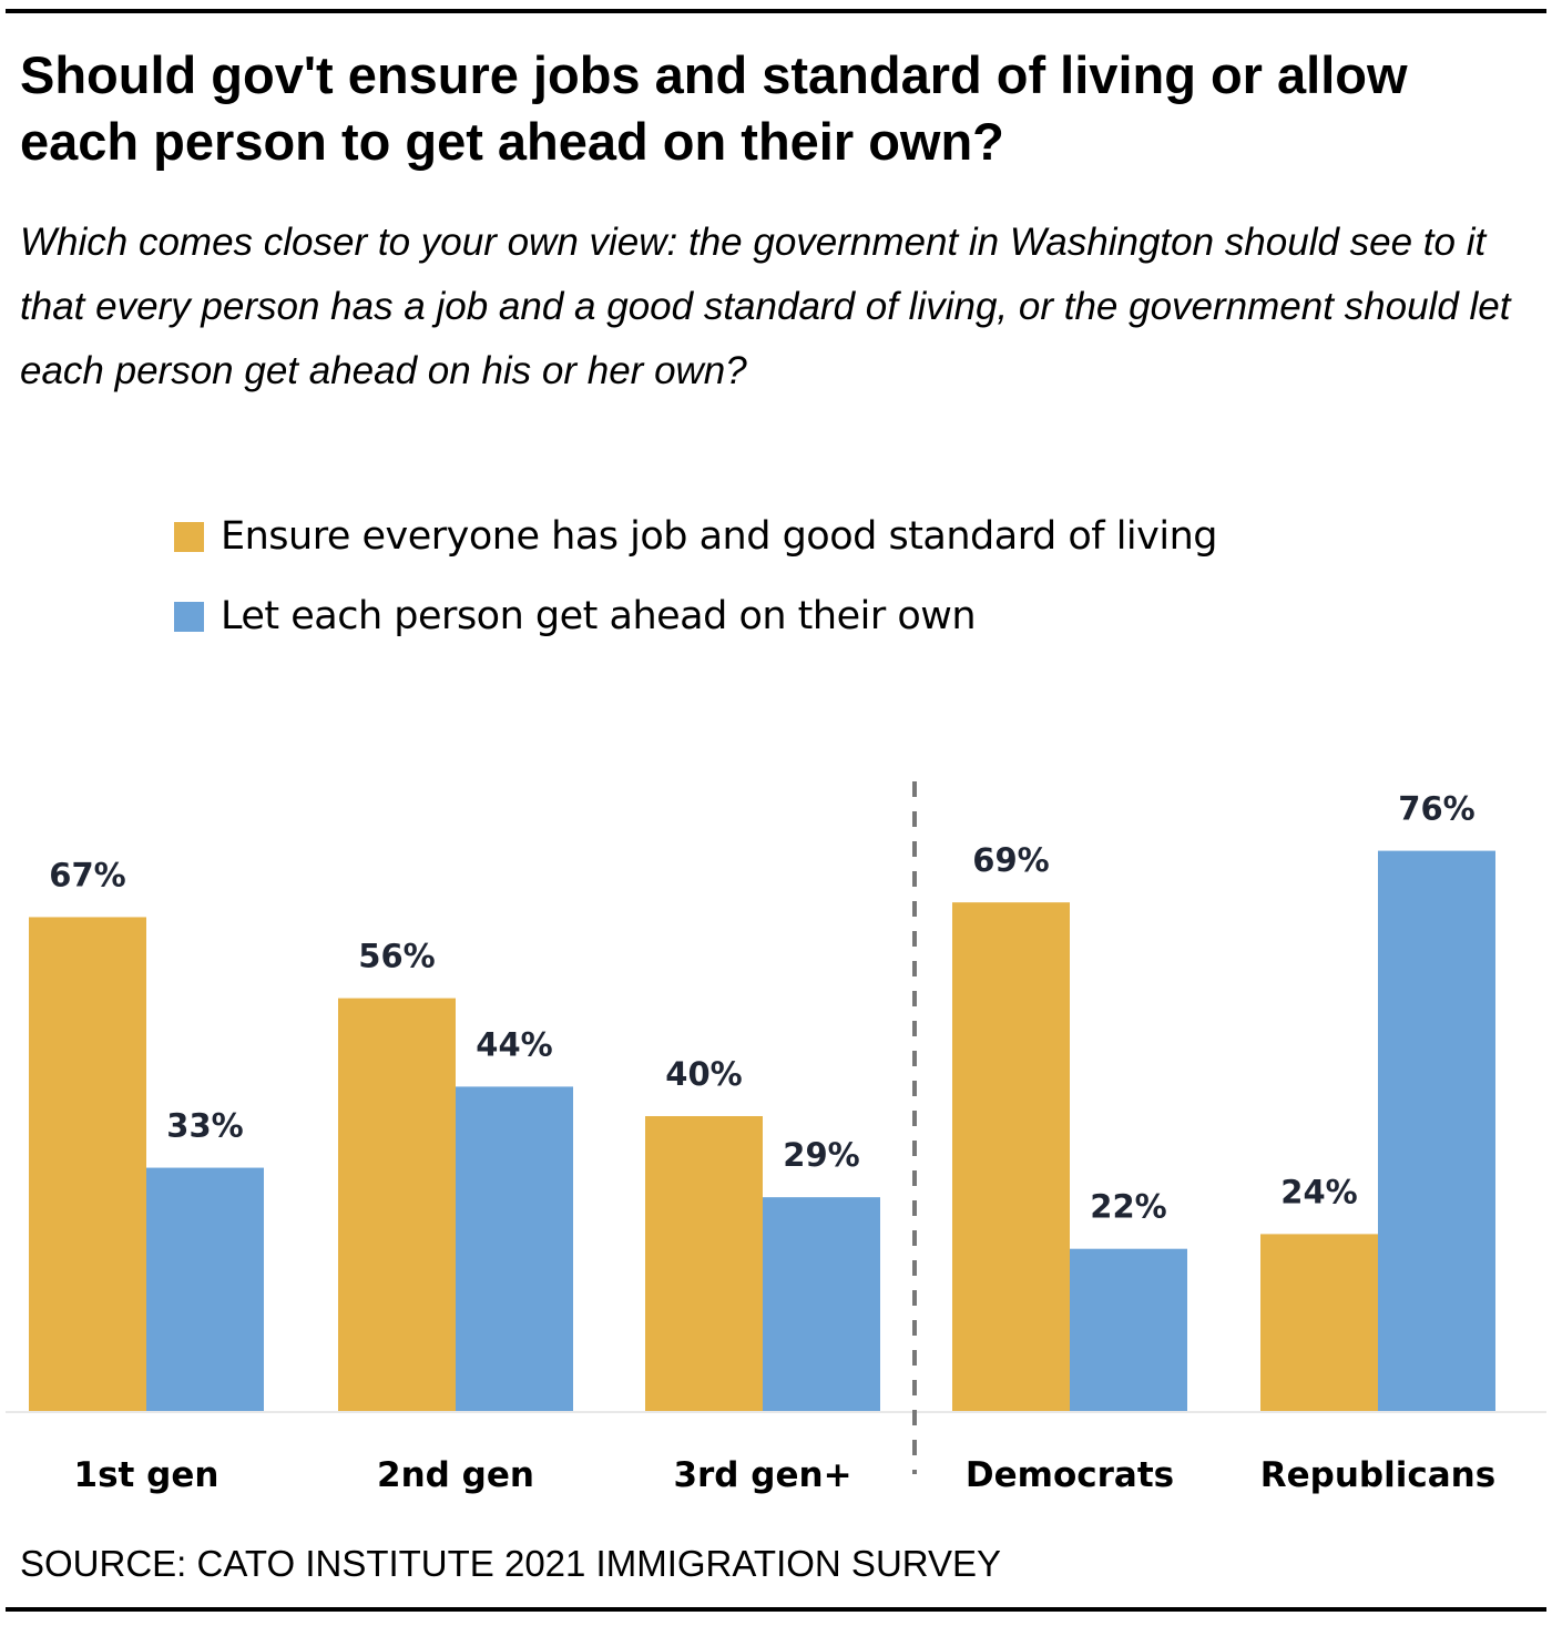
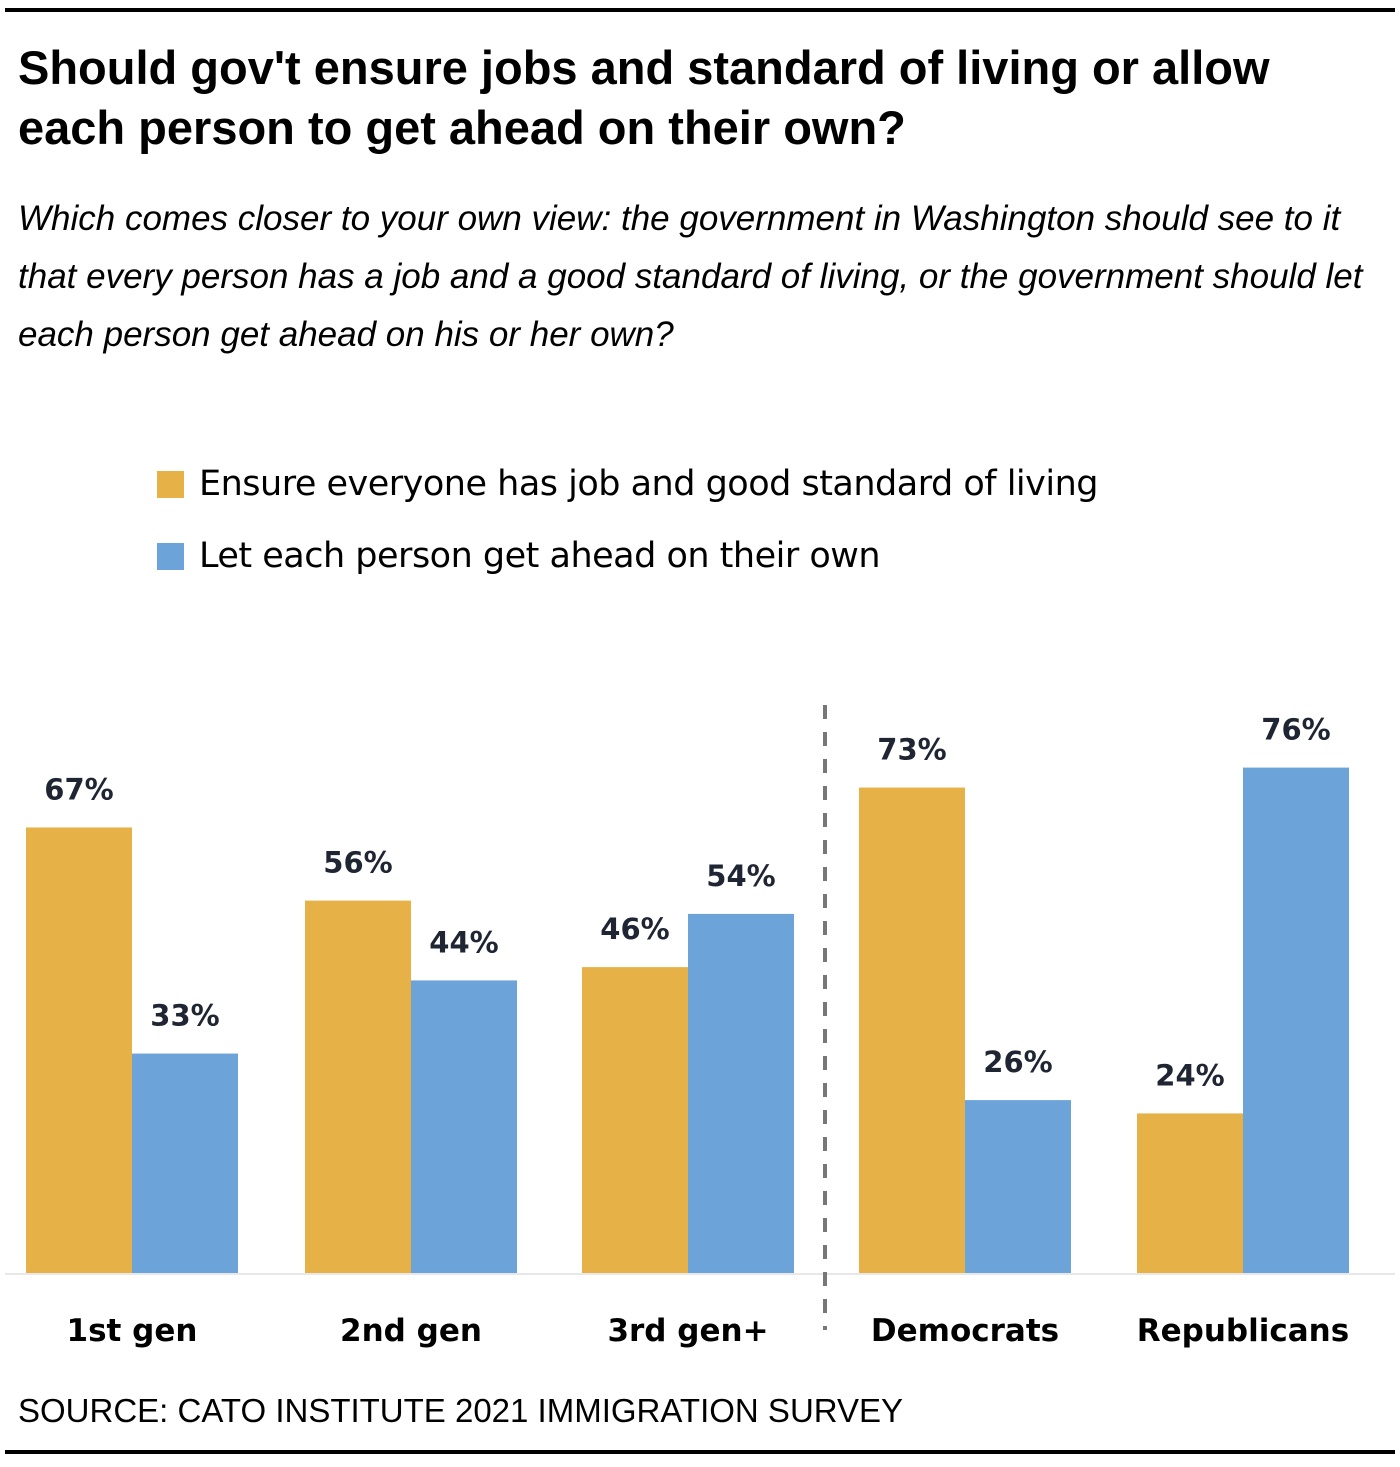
Ensure everyone has job and good standard of living/3rd gen+: 40% -> 46%
Let each person get ahead on their own/3rd gen+: 29% -> 54%
Ensure everyone has job and good standard of living/Democrats: 69% -> 73%
Let each person get ahead on their own/Democrats: 22% -> 26%
